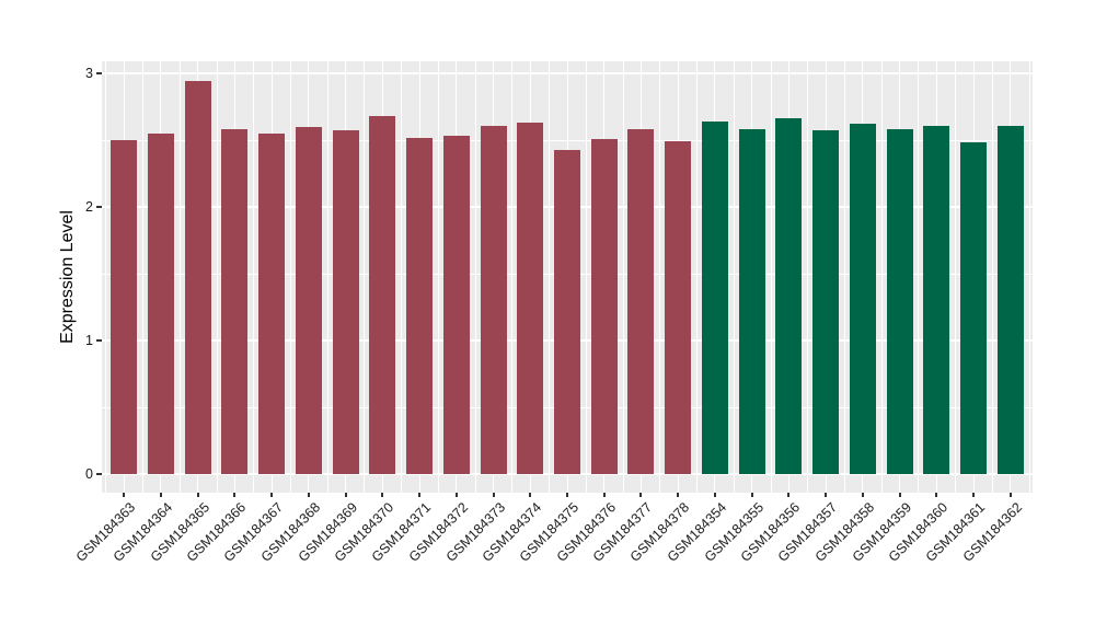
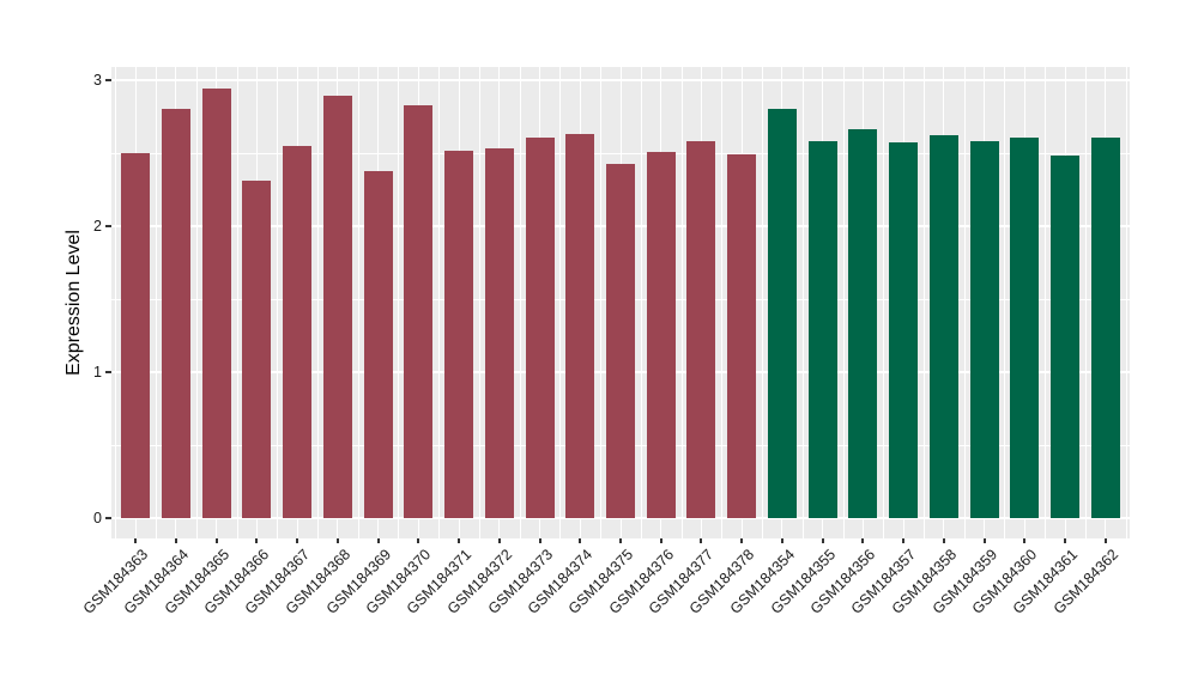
GSM184364: 2.55 -> 2.80
GSM184366: 2.58 -> 2.31
GSM184368: 2.60 -> 2.89
GSM184369: 2.57 -> 2.38
GSM184370: 2.68 -> 2.83
GSM184354: 2.64 -> 2.80
